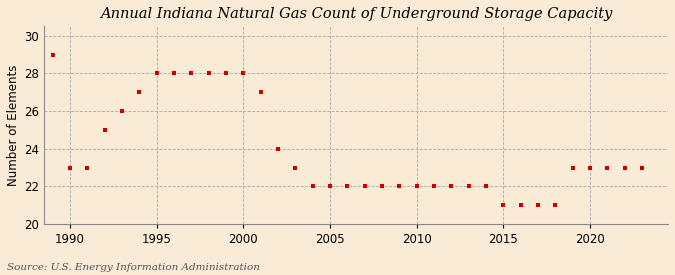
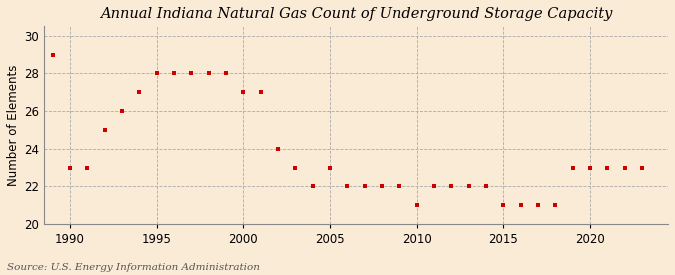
2000: 28 -> 27
2005: 22 -> 23
2010: 22 -> 21
